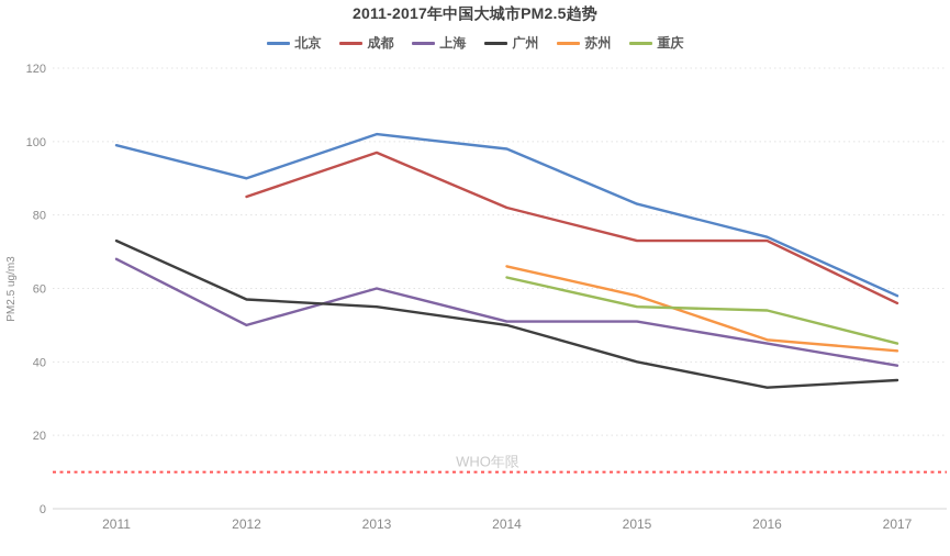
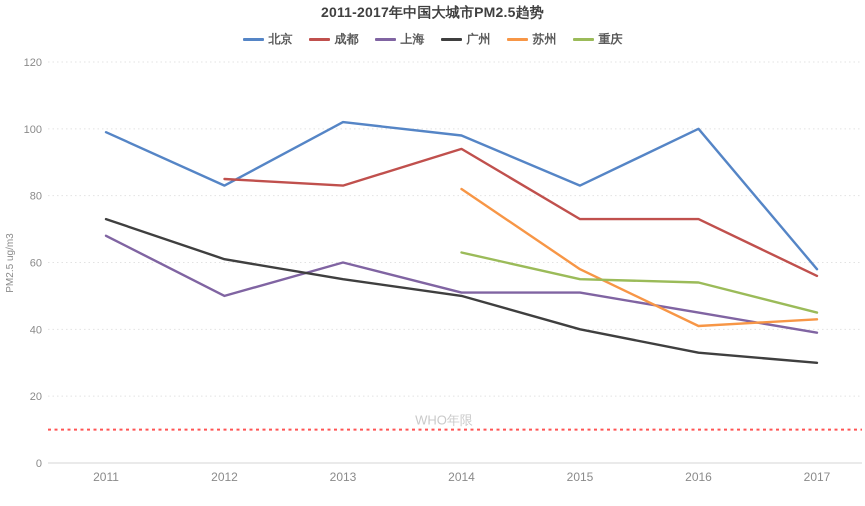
北京/2012: 90 -> 83
广州/2012: 57 -> 61
成都/2013: 97 -> 83
成都/2014: 82 -> 94
苏州/2014: 66 -> 82
北京/2016: 74 -> 100
苏州/2016: 46 -> 41
广州/2017: 35 -> 30
